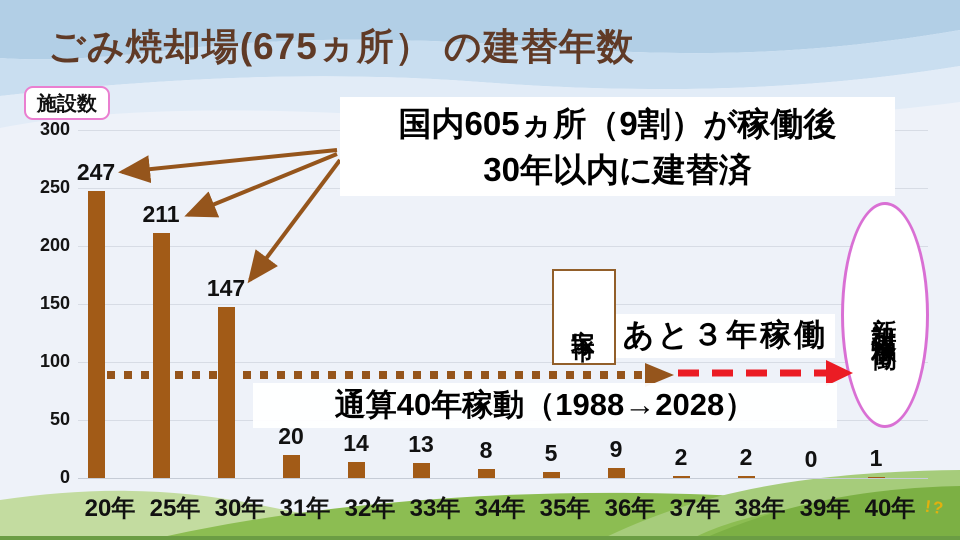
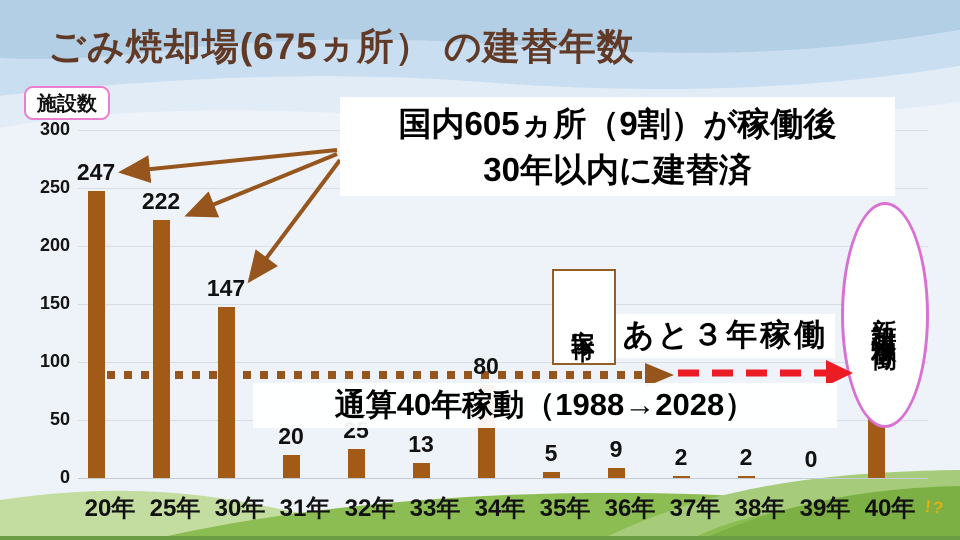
25年: 211 -> 222
32年: 14 -> 25
34年: 8 -> 80
40年: 1 -> 99
